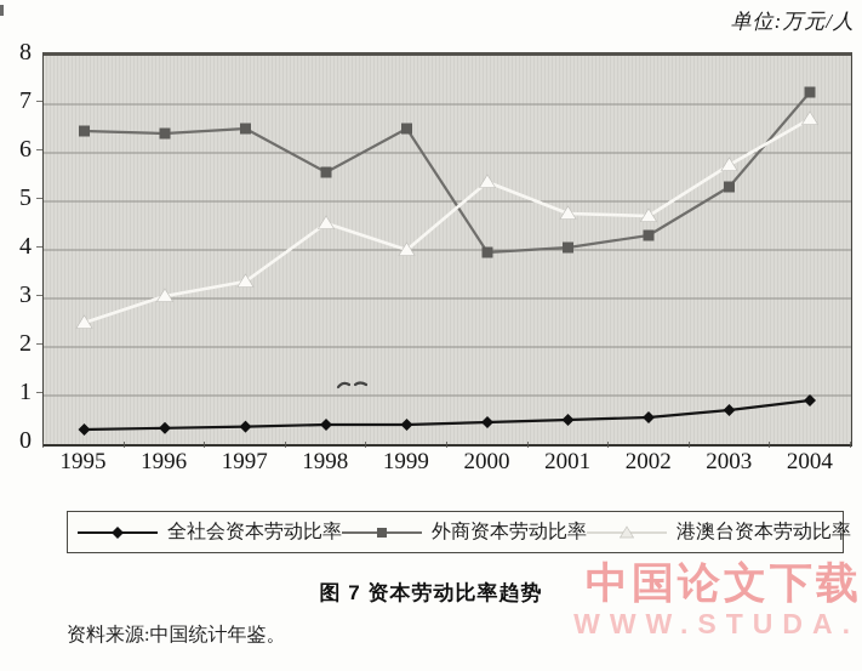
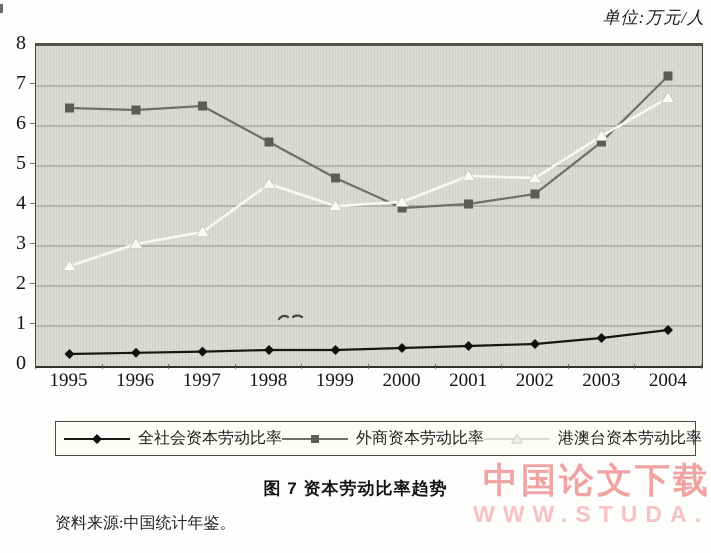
外商资本劳动比率/1999: 6.5 -> 4.7
港澳台资本劳动比率/2000: 5.4 -> 4.1
外商资本劳动比率/2003: 5.3 -> 5.6
